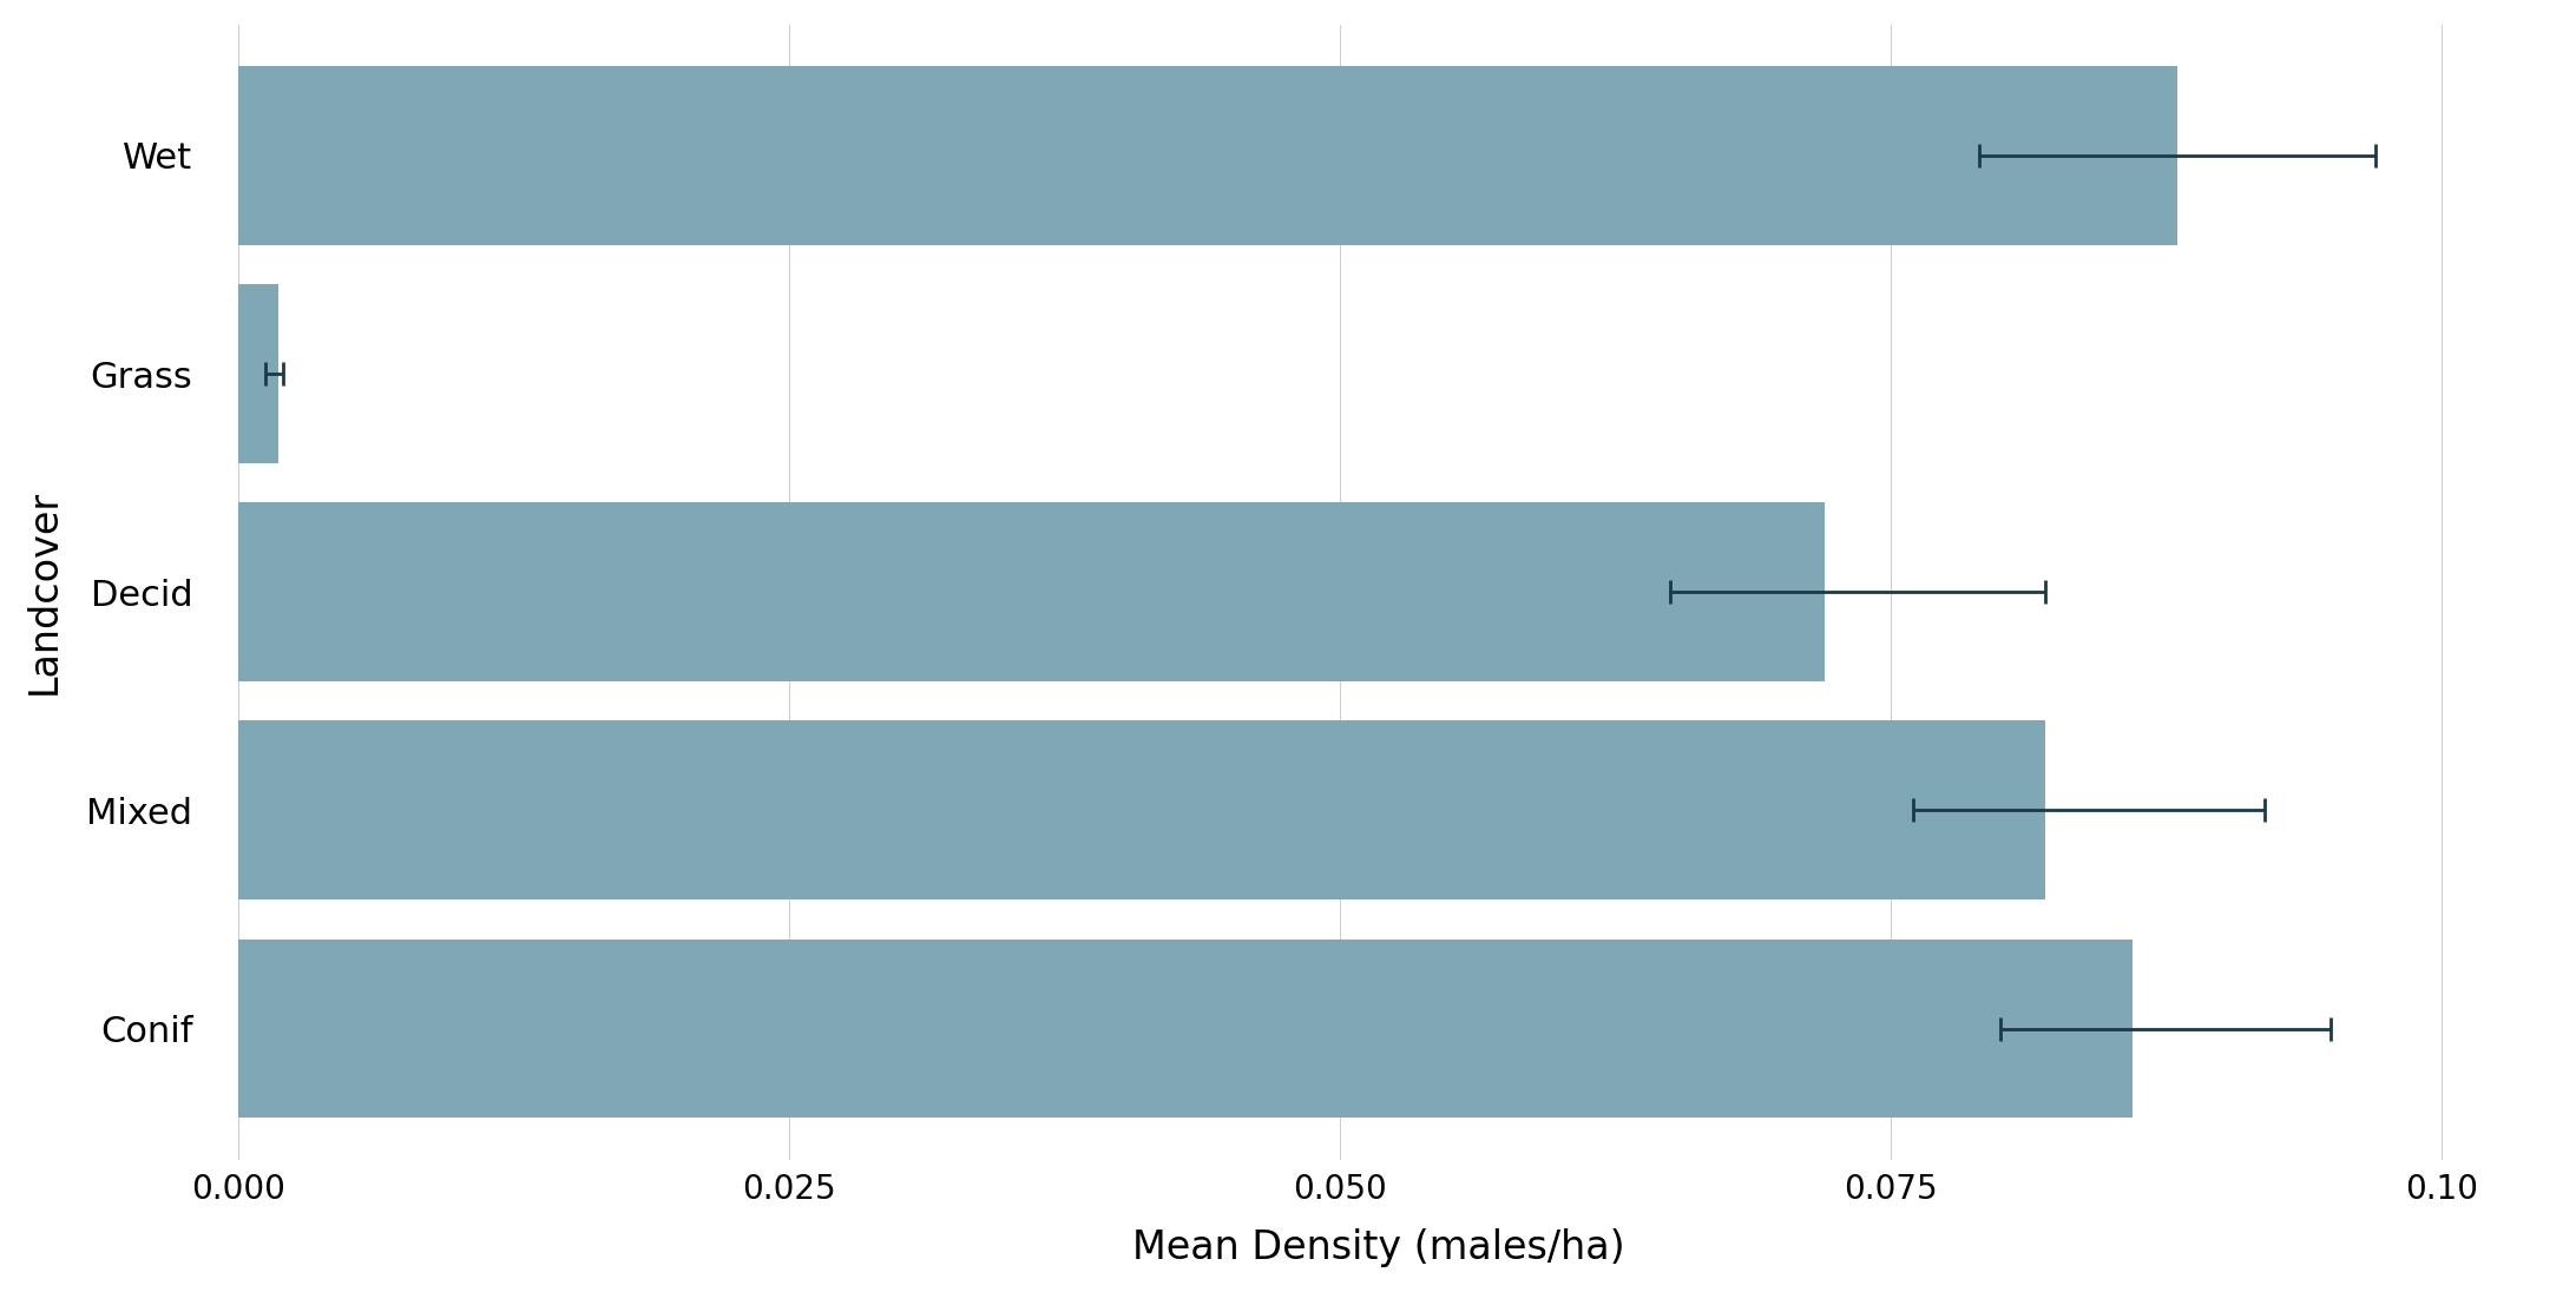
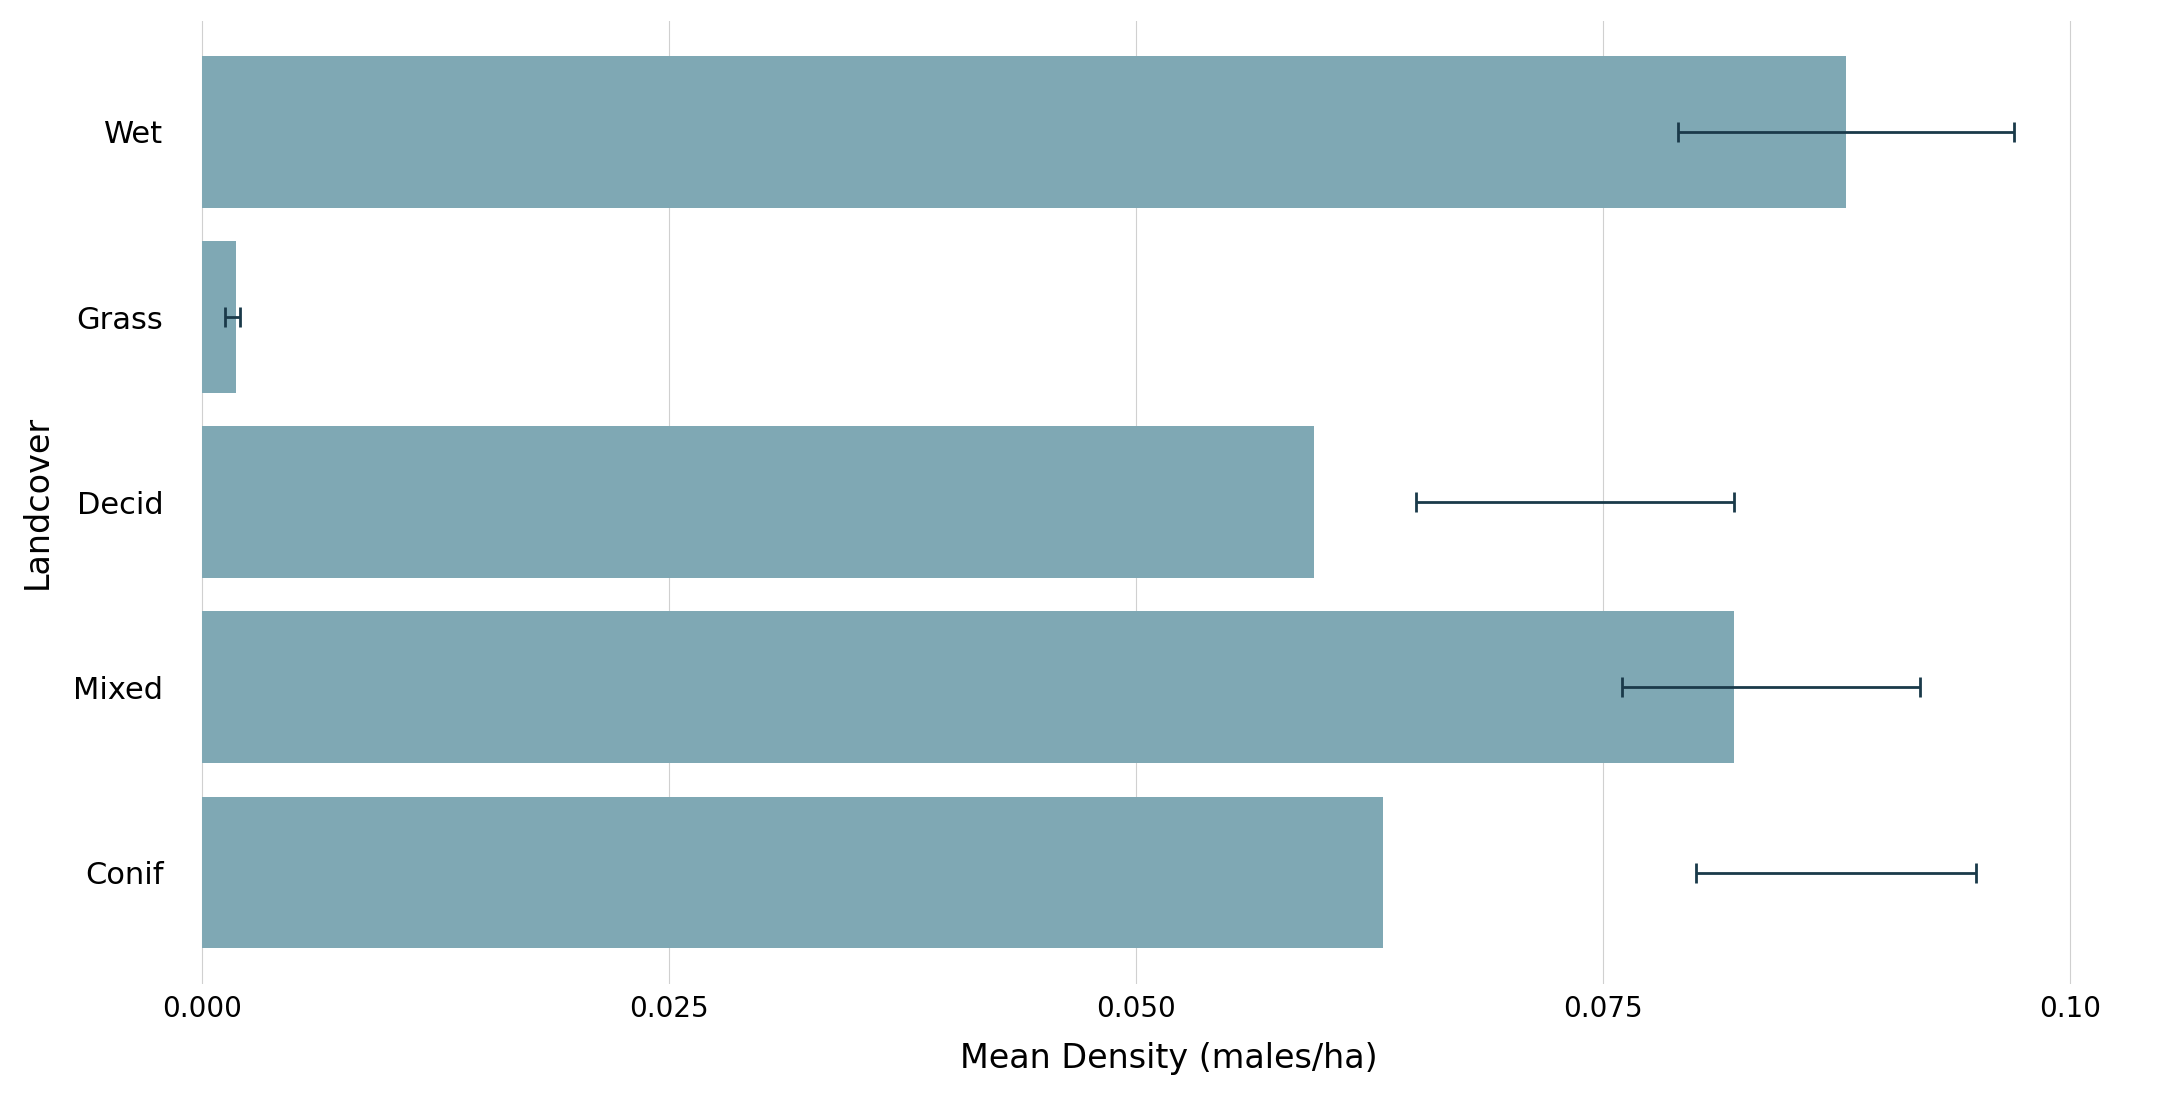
Decid: 0.0720 -> 0.0595
Conif: 0.0860 -> 0.0632
